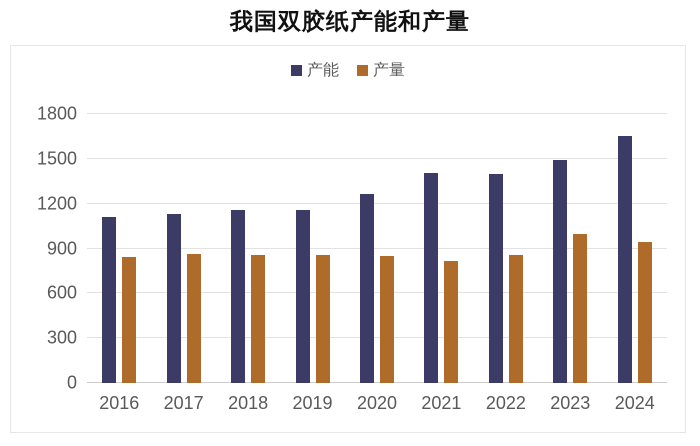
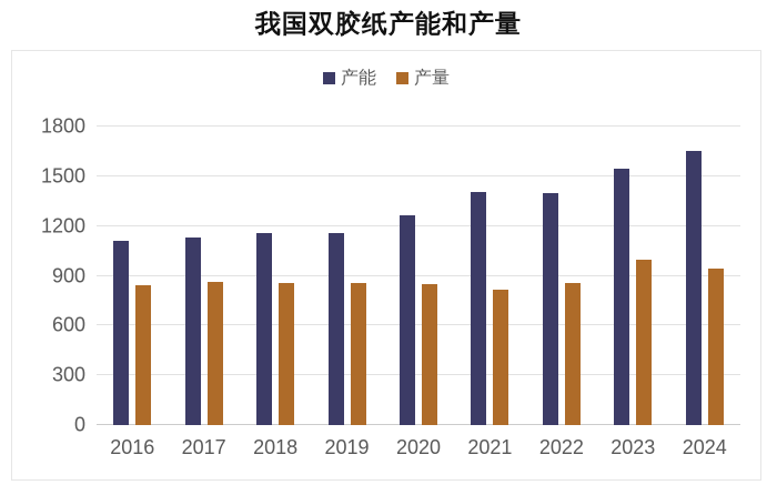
产能/2023: 1490 -> 1540
